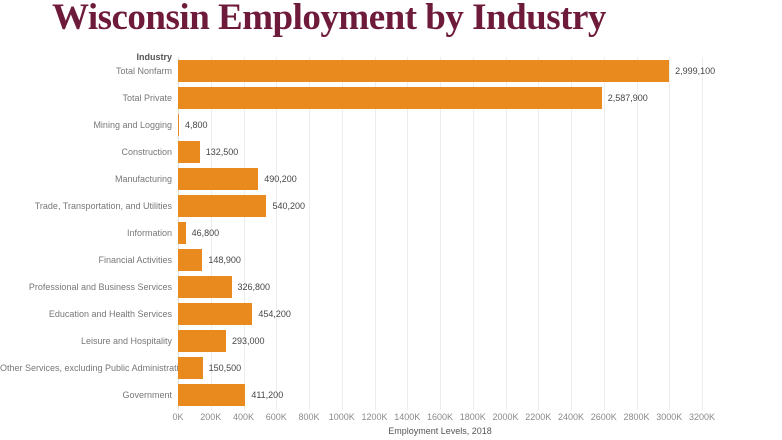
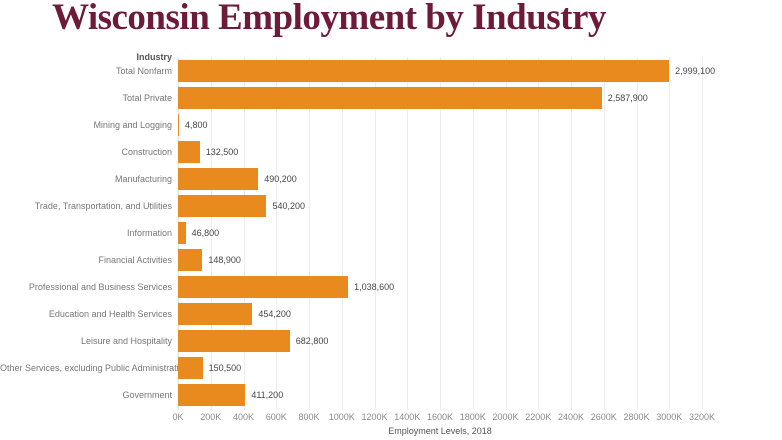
Professional and Business Services: 326,800 -> 1,038,600
Leisure and Hospitality: 293,000 -> 682,800
